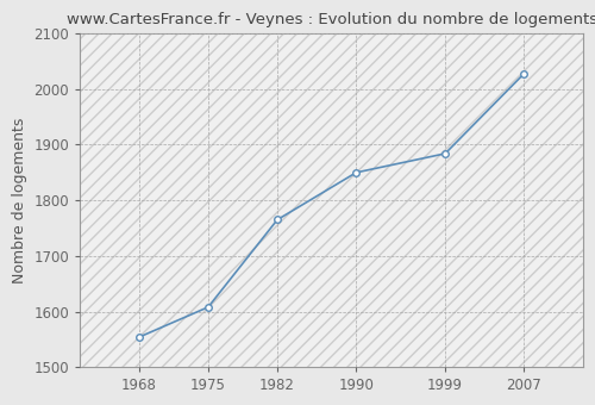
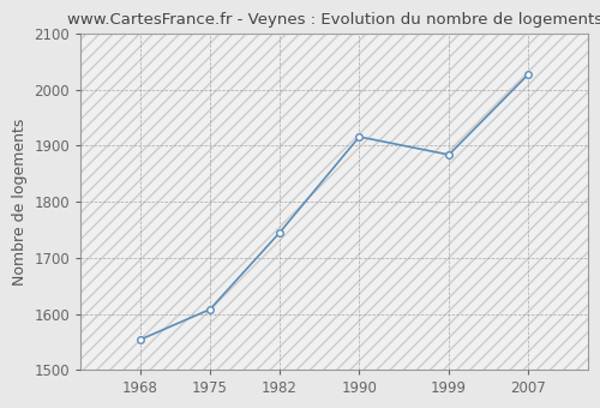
1982: 1765 -> 1745
1990: 1850 -> 1916
